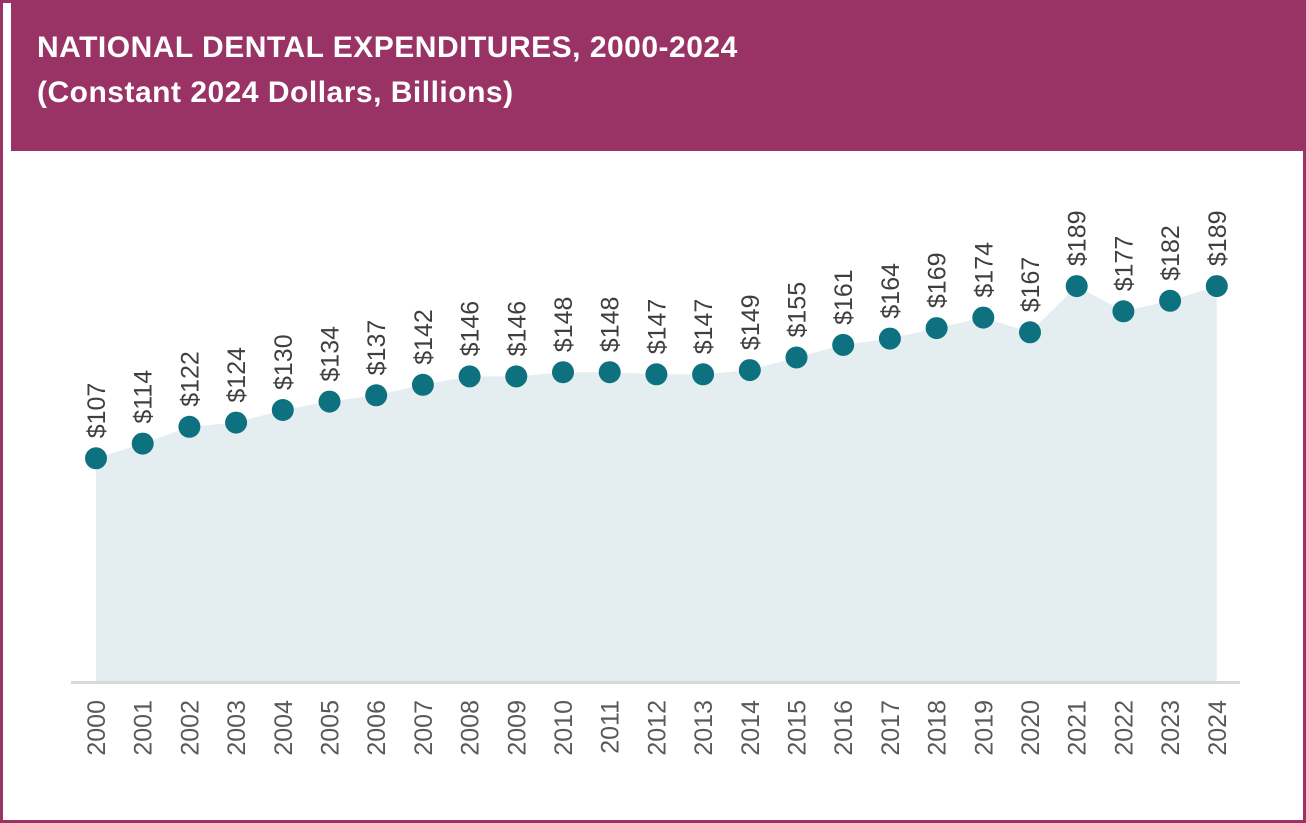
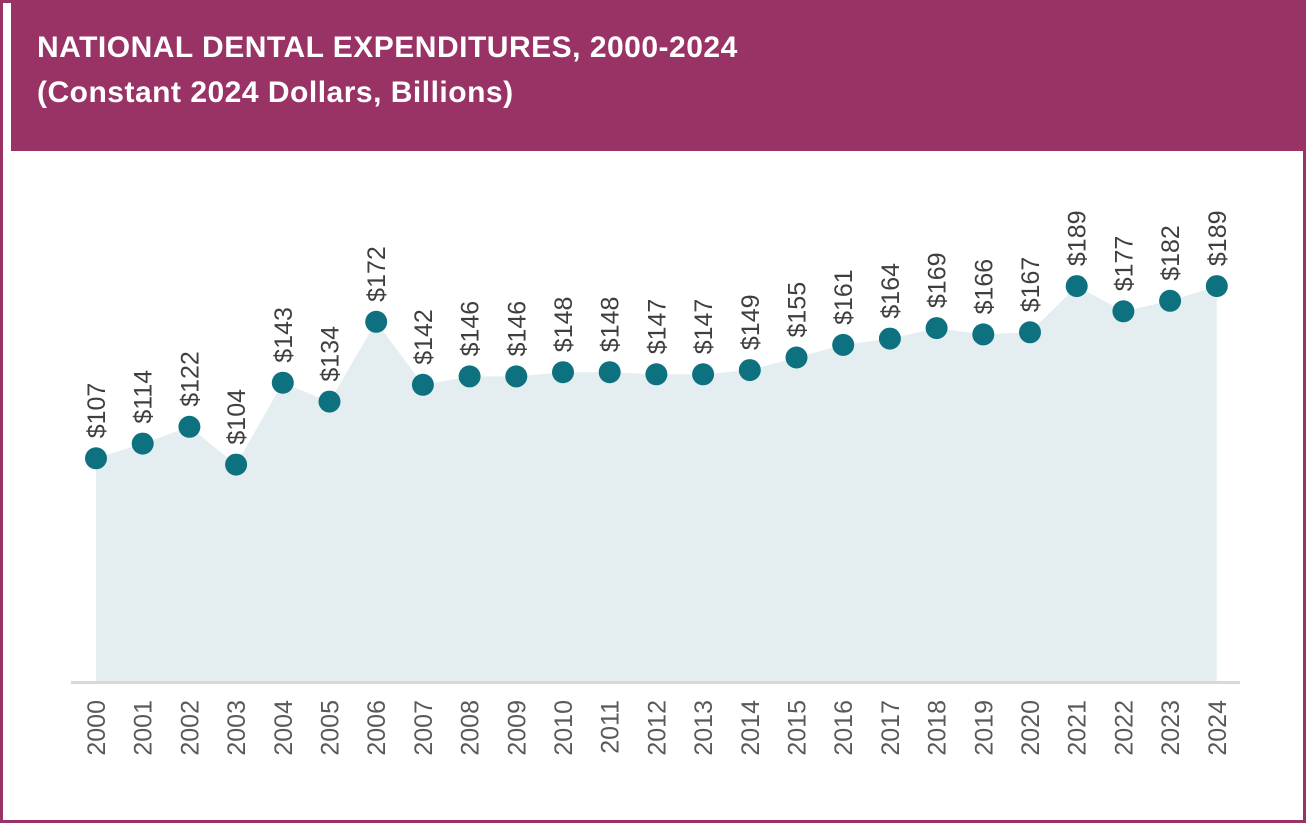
2003: $124 -> $104
2004: $130 -> $143
2006: $137 -> $172
2019: $174 -> $166
